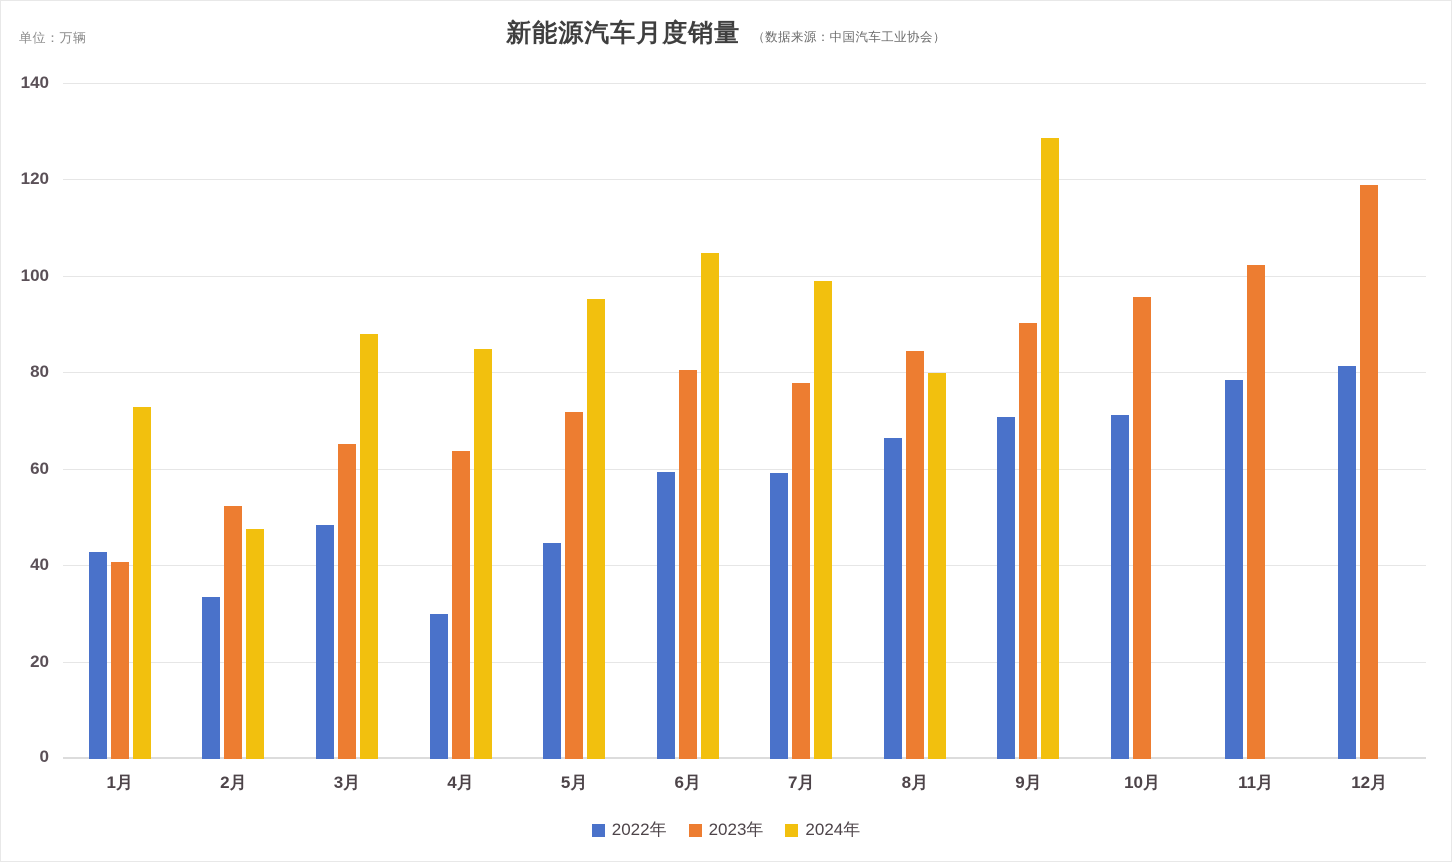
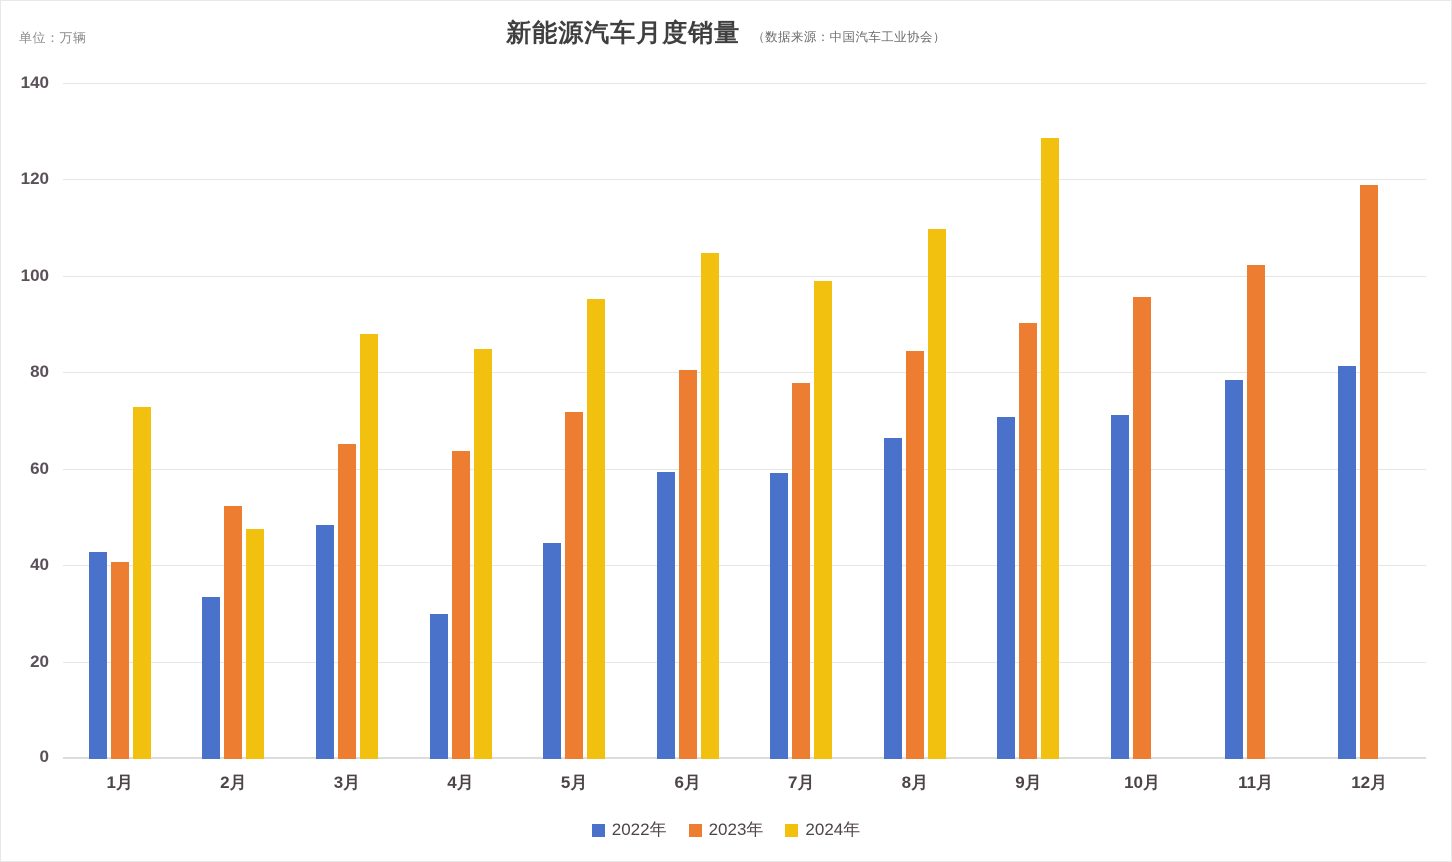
2024年/8月: 80 -> 110
